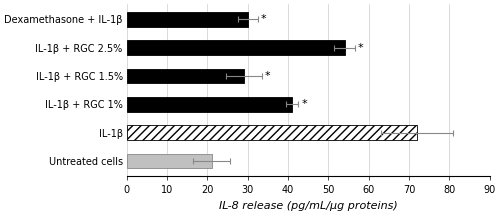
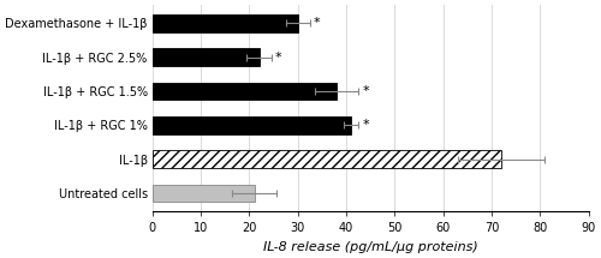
IL-1β + RGC 2.5%: 54 -> 22
IL-1β + RGC 1.5%: 29 -> 38
